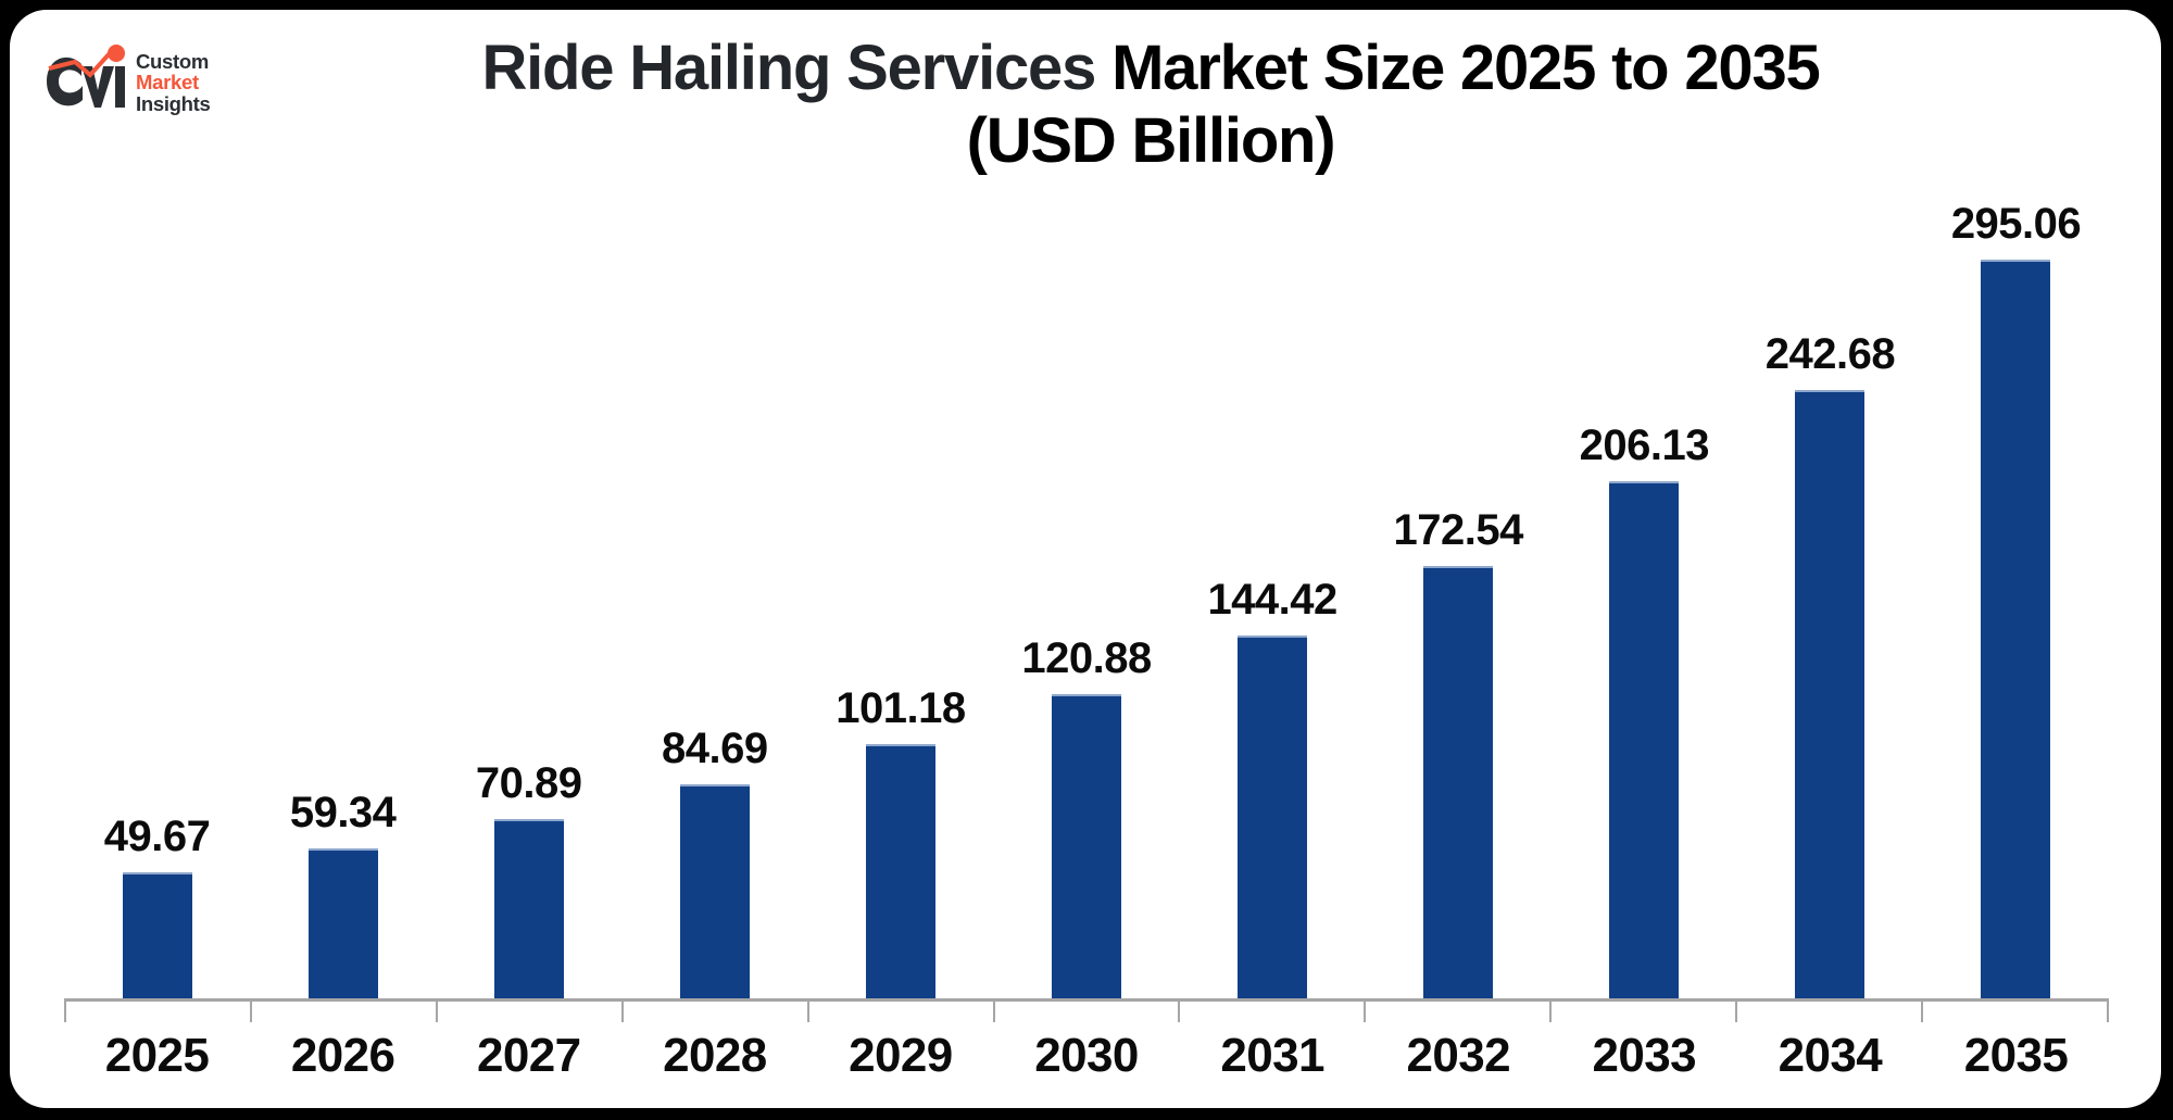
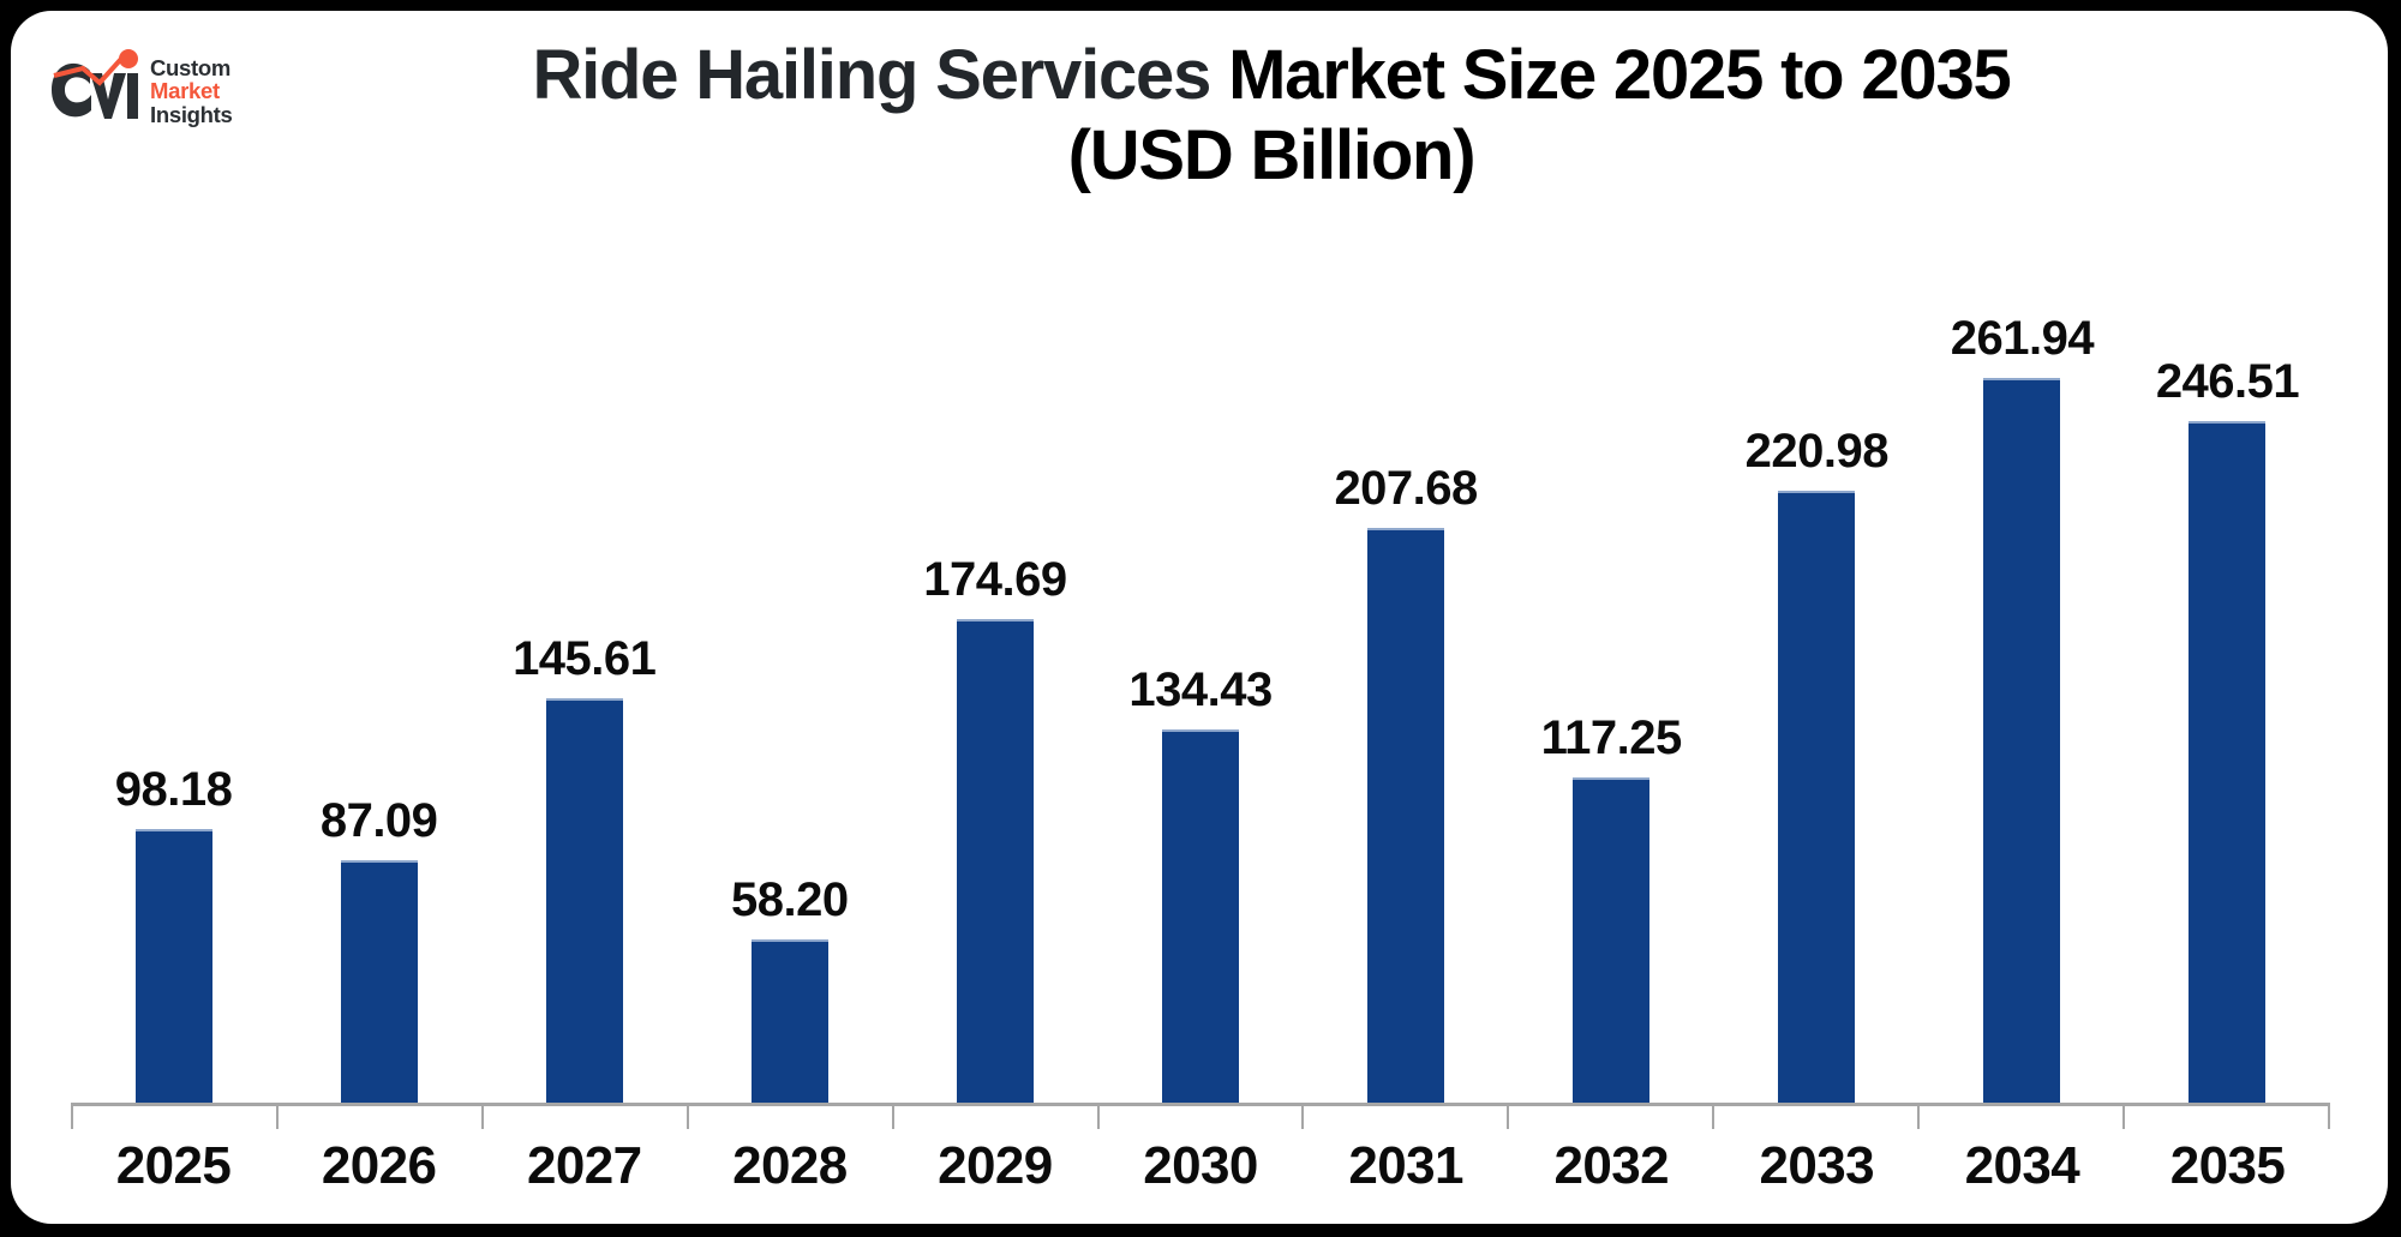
2025: 49.67 -> 98.18
2026: 59.34 -> 87.09
2027: 70.89 -> 145.61
2028: 84.69 -> 58.20
2029: 101.18 -> 174.69
2030: 120.88 -> 134.43
2031: 144.42 -> 207.68
2032: 172.54 -> 117.25
2033: 206.13 -> 220.98
2034: 242.68 -> 261.94
2035: 295.06 -> 246.51
